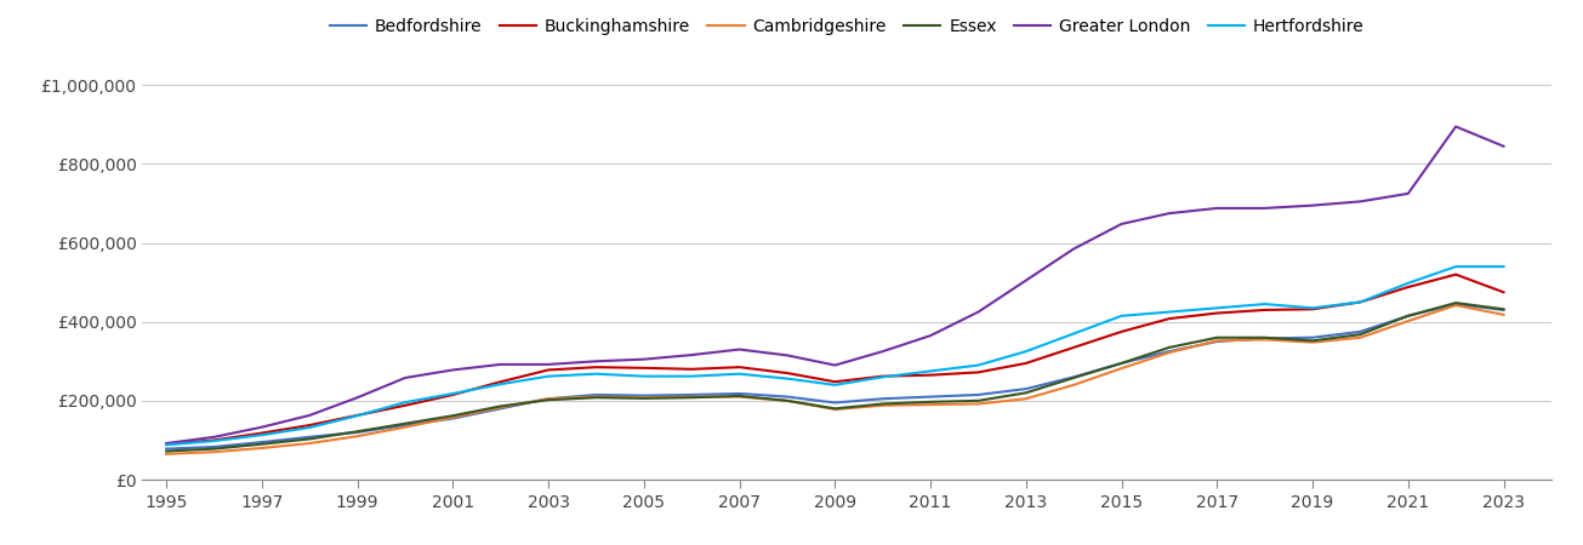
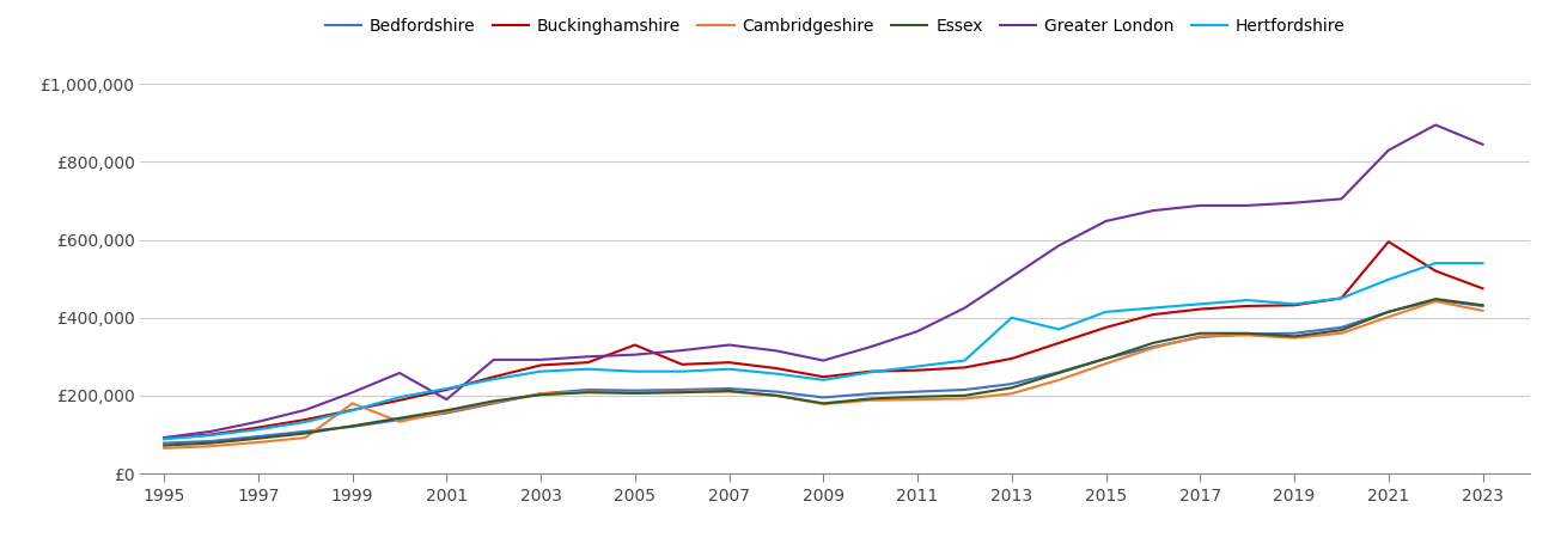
Cambridgeshire/1999: £110,000 -> £180,000
Greater London/2001: £278,000 -> £190,000
Buckinghamshire/2005: £283,000 -> £330,000
Hertfordshire/2013: £325,000 -> £400,000
Buckinghamshire/2021: £488,000 -> £595,000
Greater London/2021: £725,000 -> £830,000
